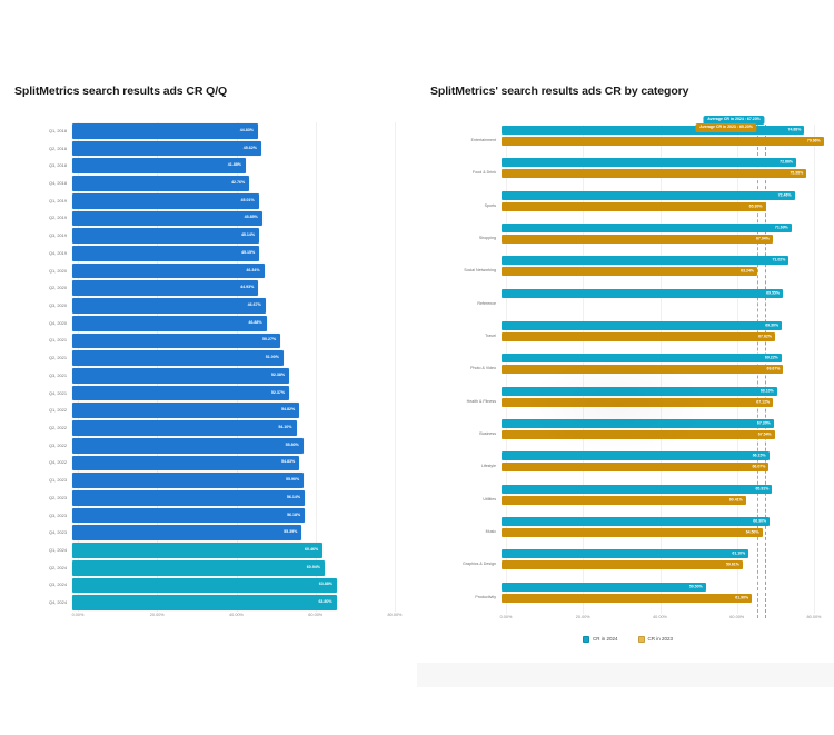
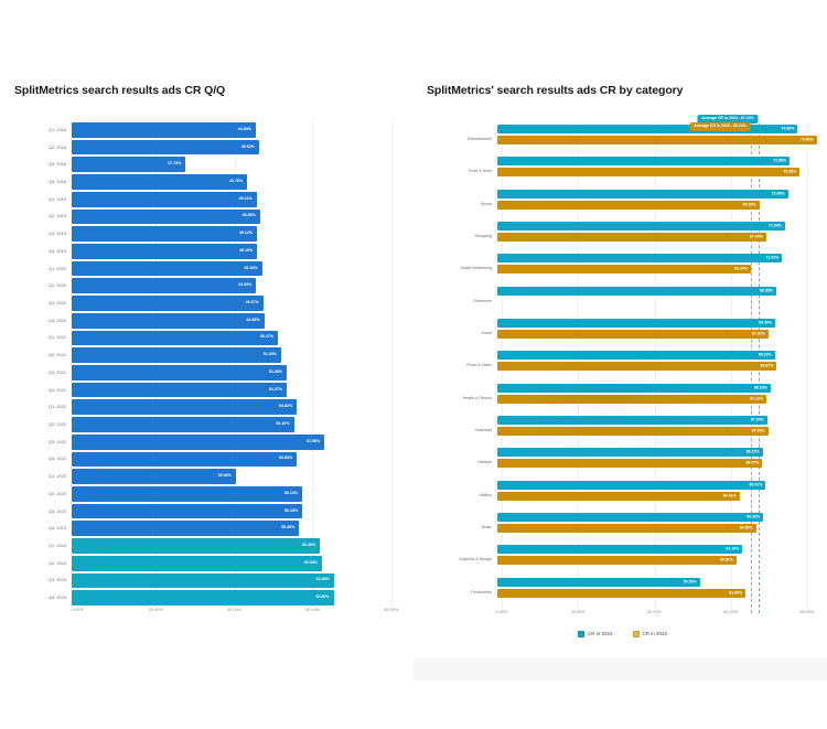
SplitMetrics search results ads CR Q/Q/Q3, 2018: 41.88% -> 27.73%
SplitMetrics search results ads CR Q/Q/Q3, 2022: 55.80% -> 61.58%
SplitMetrics search results ads CR Q/Q/Q1, 2023: 55.90% -> 39.96%
